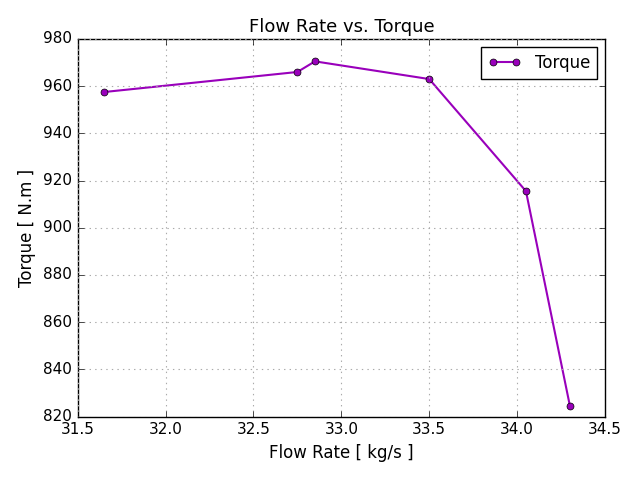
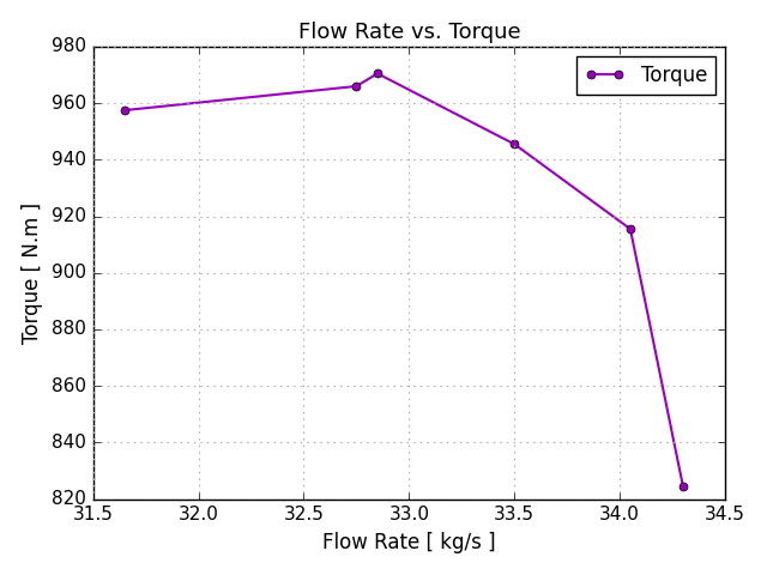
33.5: 963.0 -> 945.5
